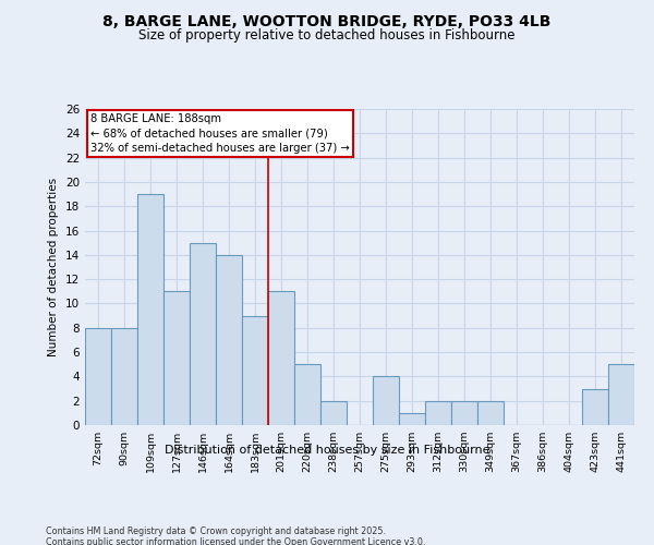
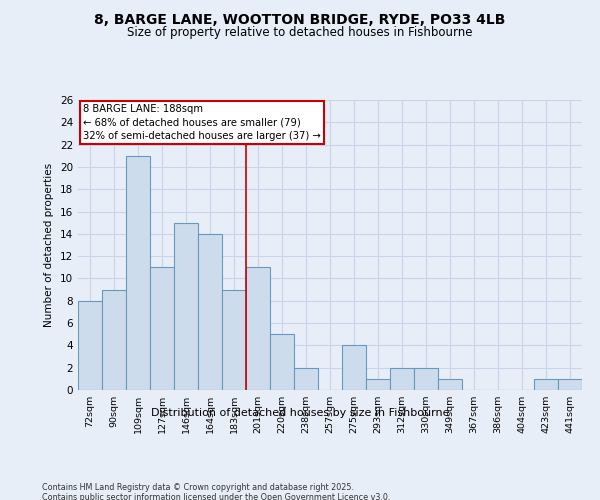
90sqm: 8 -> 9
109sqm: 19 -> 21
349sqm: 2 -> 1
423sqm: 3 -> 1
441sqm: 5 -> 1
